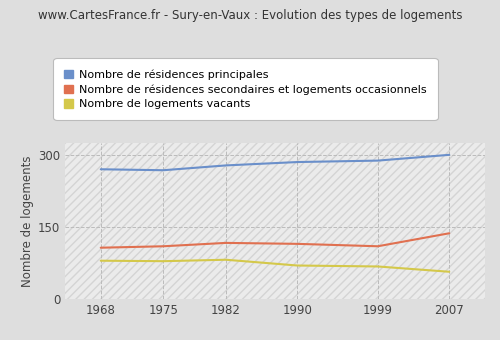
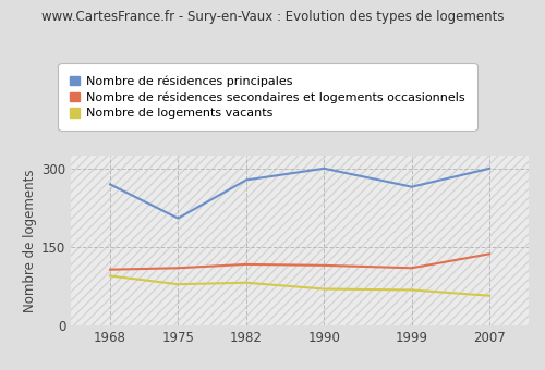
Nombre de logements vacants/1968: 80 -> 95
Nombre de résidences principales/1975: 268 -> 205
Nombre de résidences principales/1990: 285 -> 300
Nombre de résidences principales/1999: 288 -> 265
